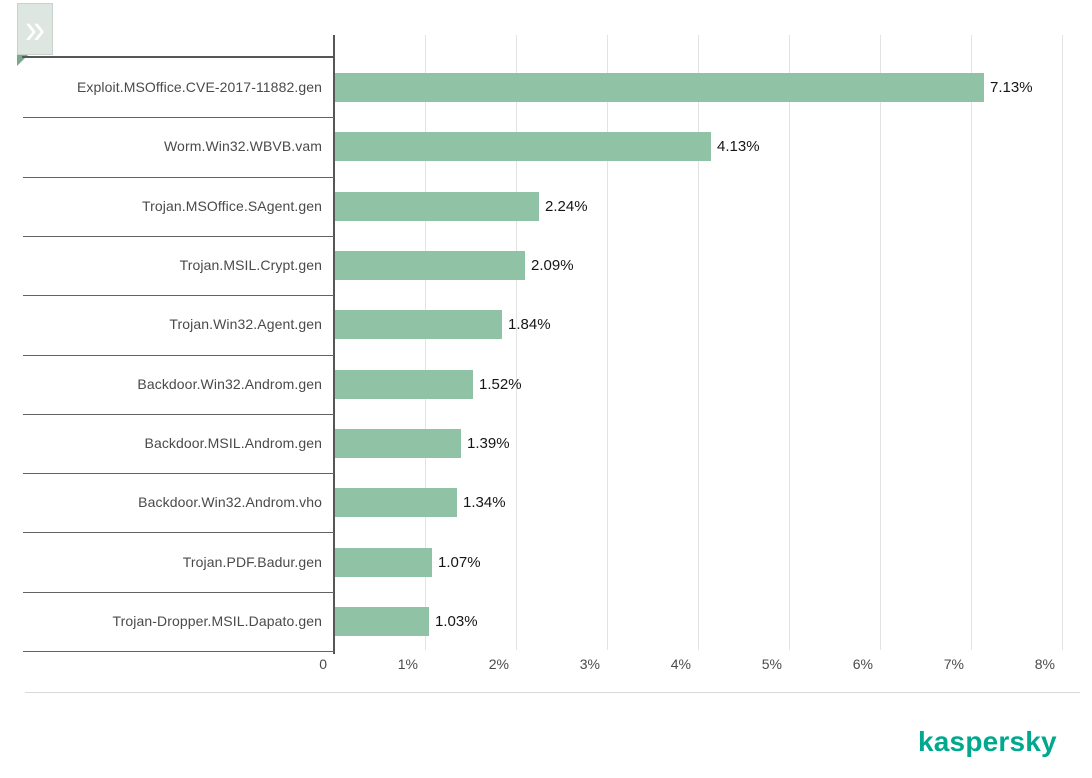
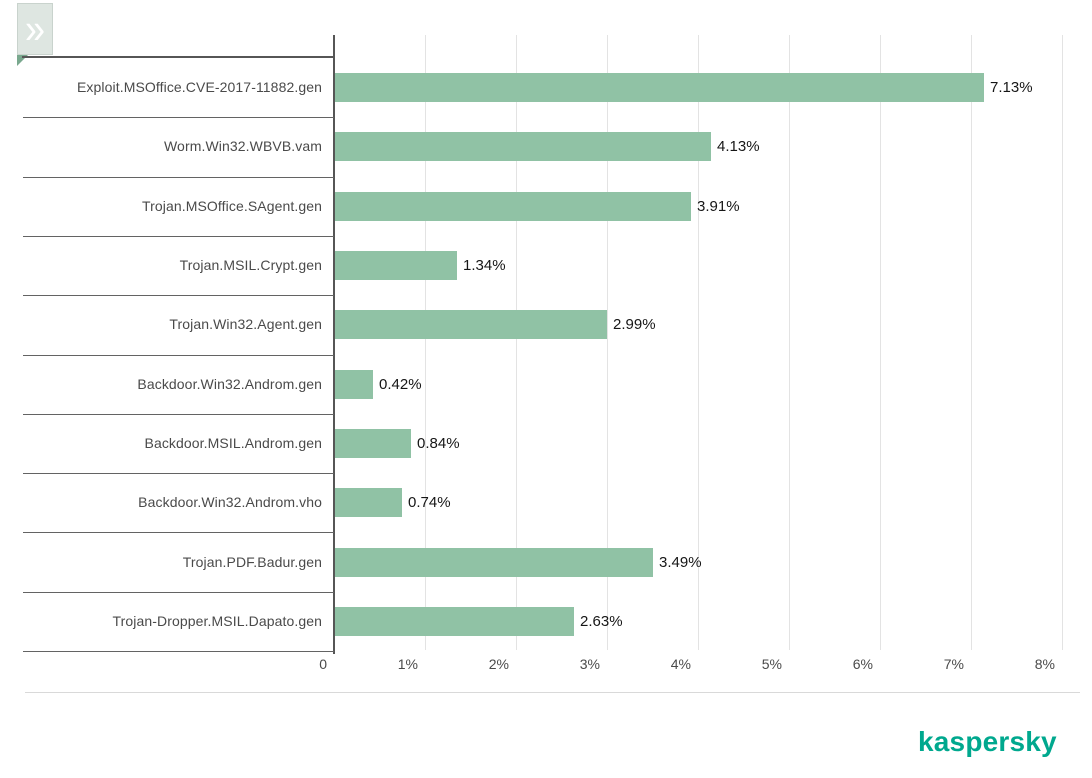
Trojan.MSOffice.SAgent.gen: 2.24% -> 3.91%
Trojan.MSIL.Crypt.gen: 2.09% -> 1.34%
Trojan.Win32.Agent.gen: 1.84% -> 2.99%
Backdoor.Win32.Androm.gen: 1.52% -> 0.42%
Backdoor.MSIL.Androm.gen: 1.39% -> 0.84%
Backdoor.Win32.Androm.vho: 1.34% -> 0.74%
Trojan.PDF.Badur.gen: 1.07% -> 3.49%
Trojan-Dropper.MSIL.Dapato.gen: 1.03% -> 2.63%
